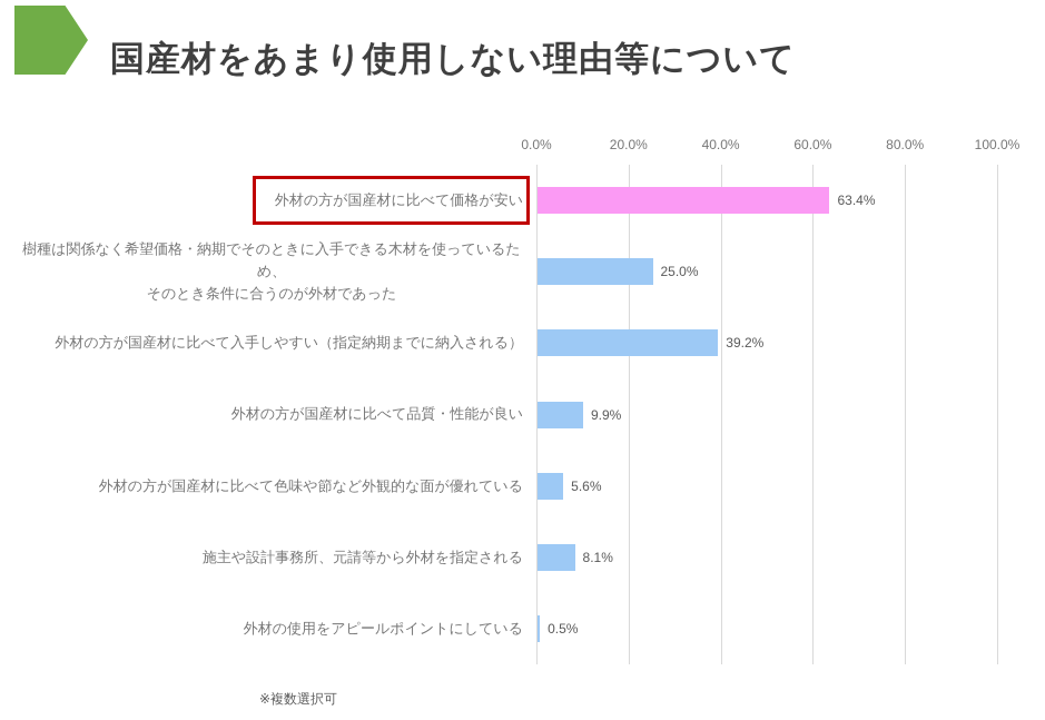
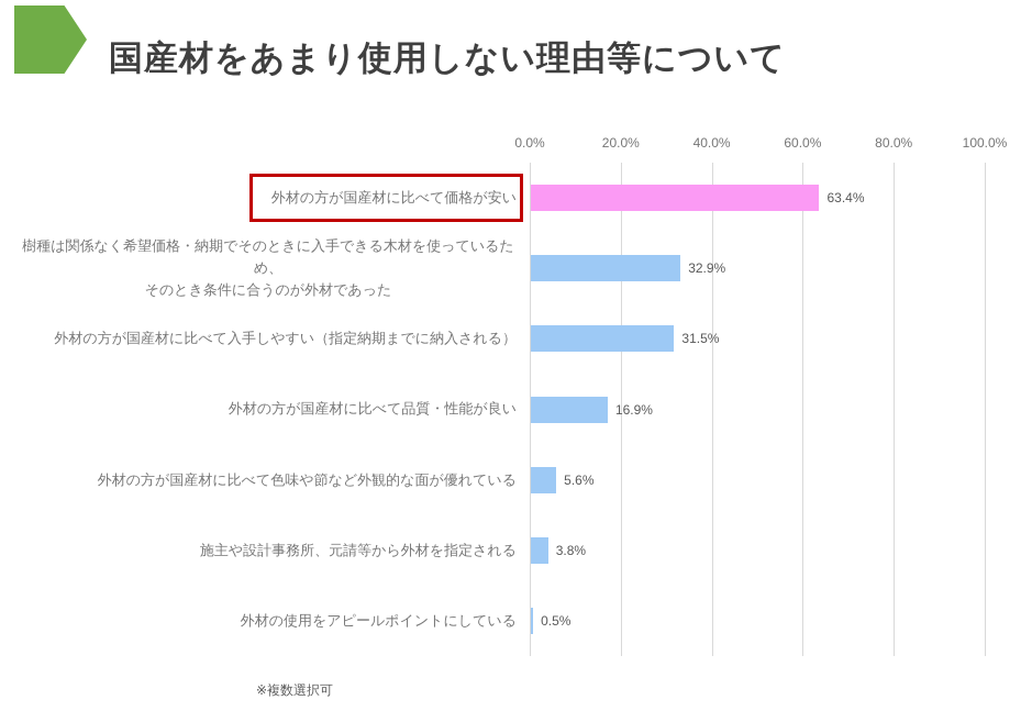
樹種は関係なく希望価格・納期でそのときに入手できる木材を使っているため、 そのとき条件に合うのが外材であった: 25.0% -> 32.9%
外材の方が国産材に比べて入手しやすい（指定納期までに納入される）: 39.2% -> 31.5%
外材の方が国産材に比べて品質・性能が良い: 9.9% -> 16.9%
施主や設計事務所、元請等から外材を指定される: 8.1% -> 3.8%
